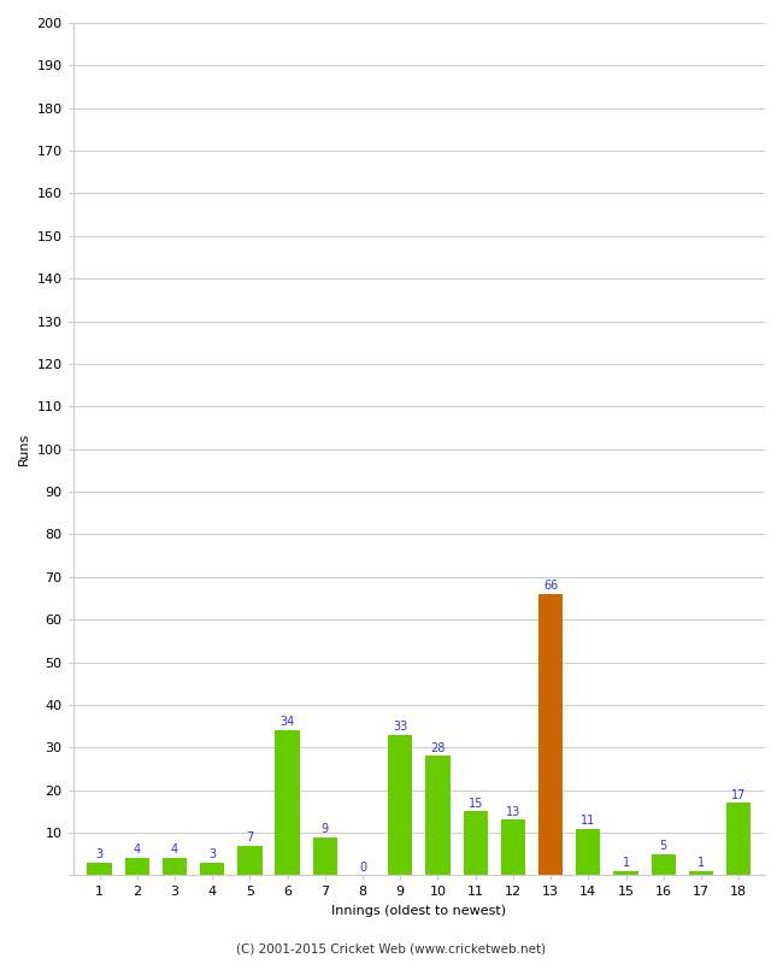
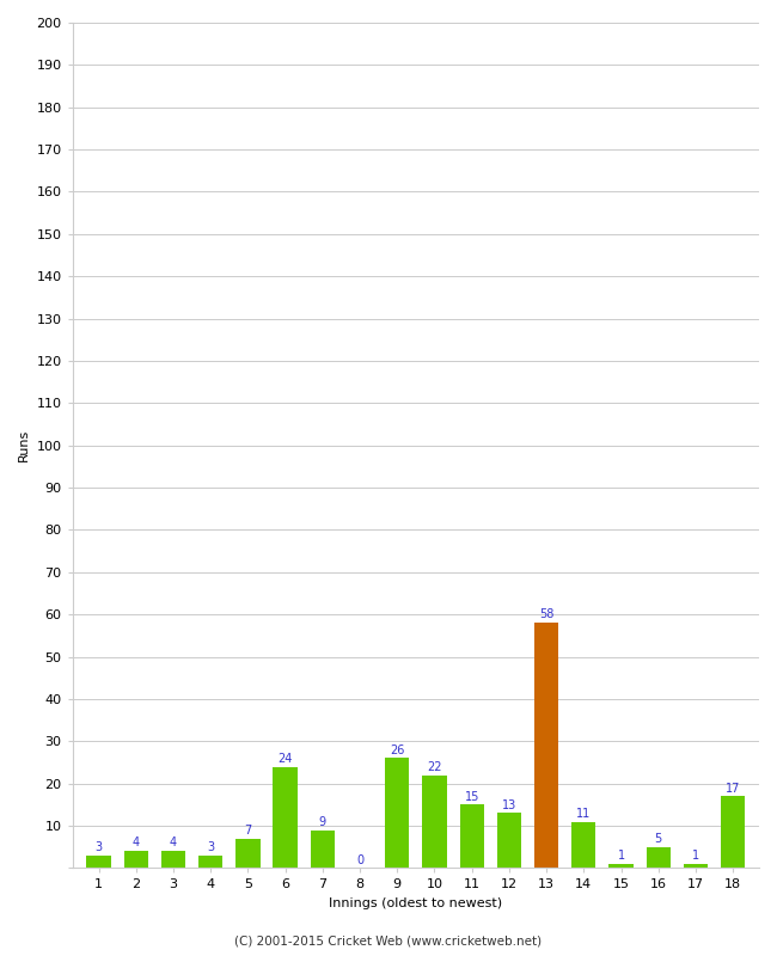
6: 34 -> 24
9: 33 -> 26
10: 28 -> 22
13: 66 -> 58
